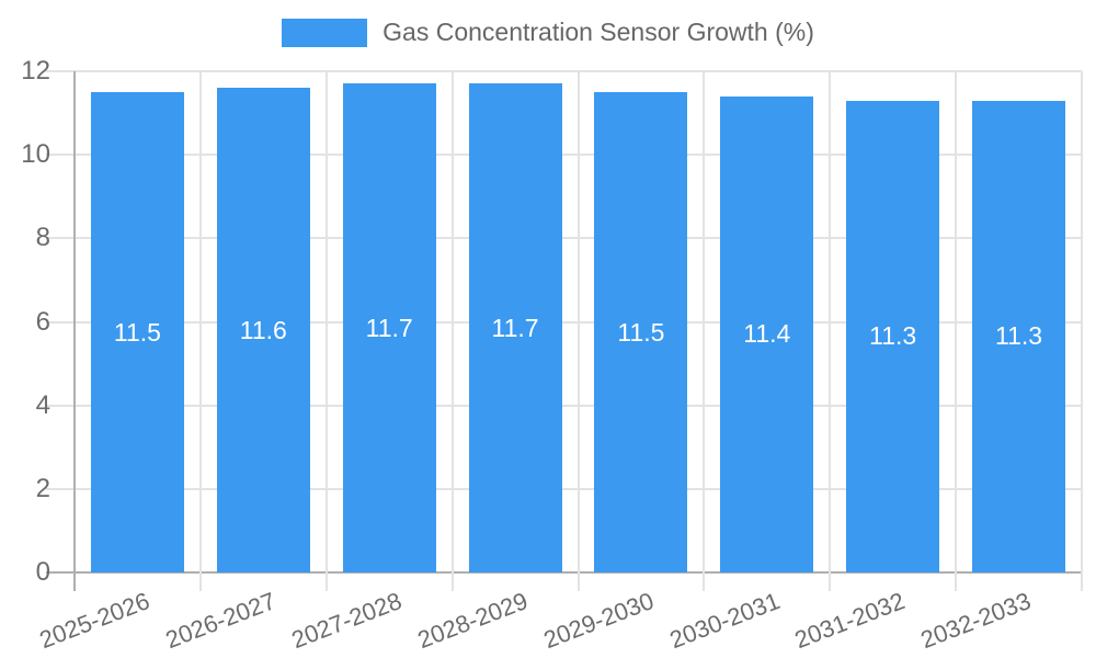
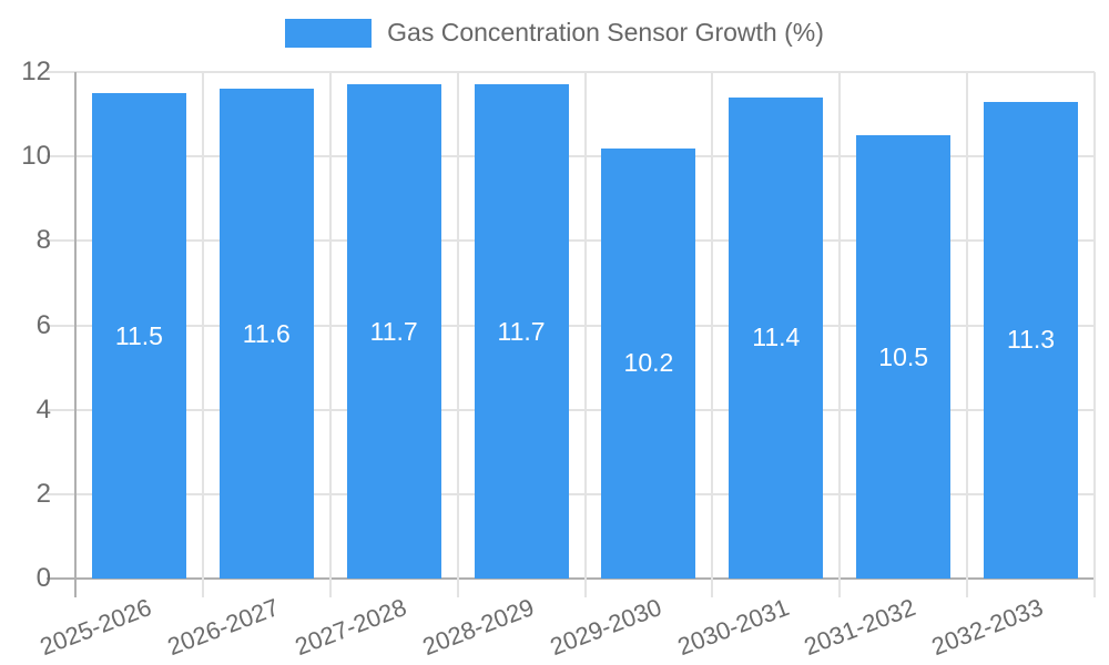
2029-2030: 11.5 -> 10.2
2031-2032: 11.3 -> 10.5
